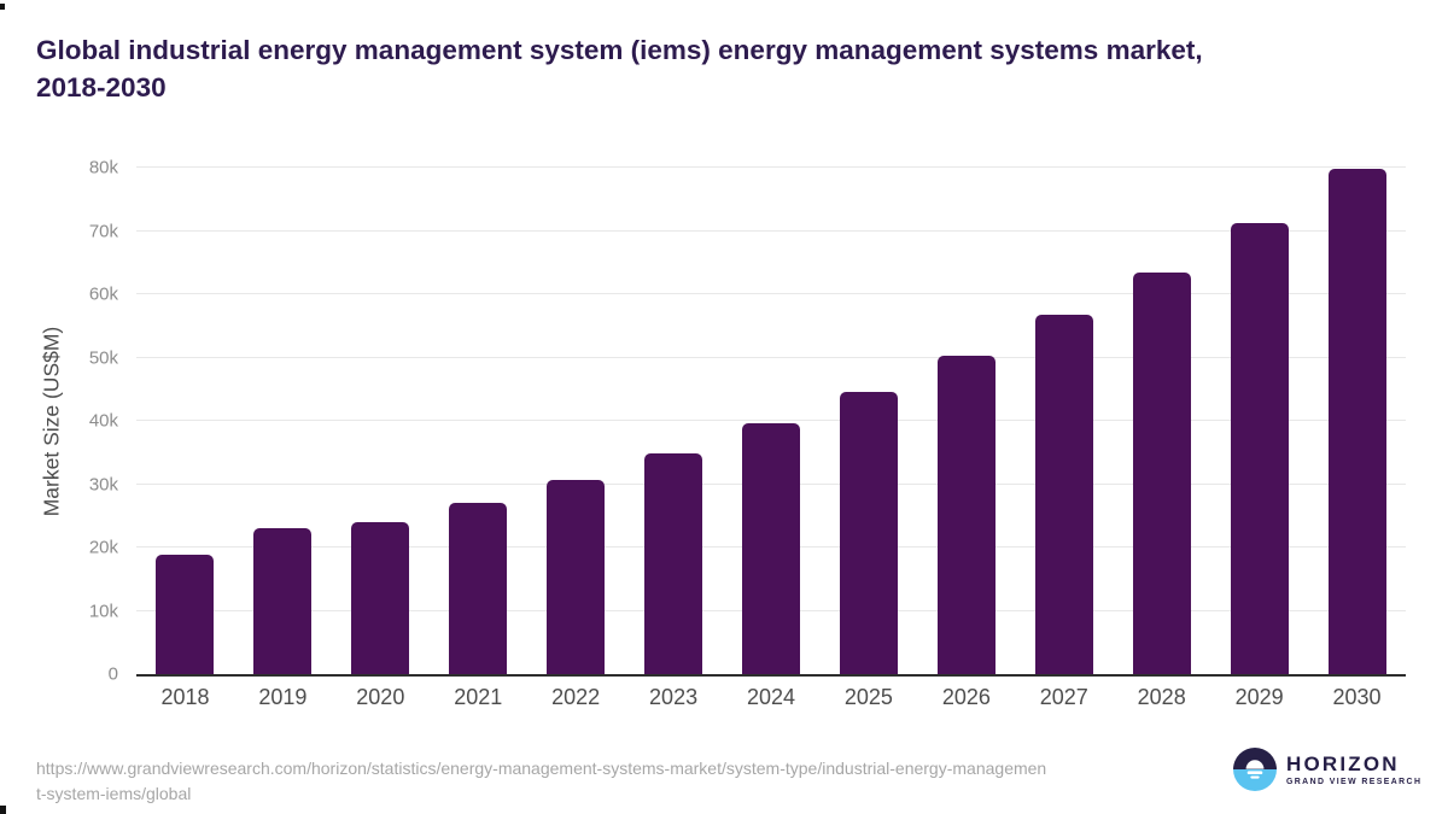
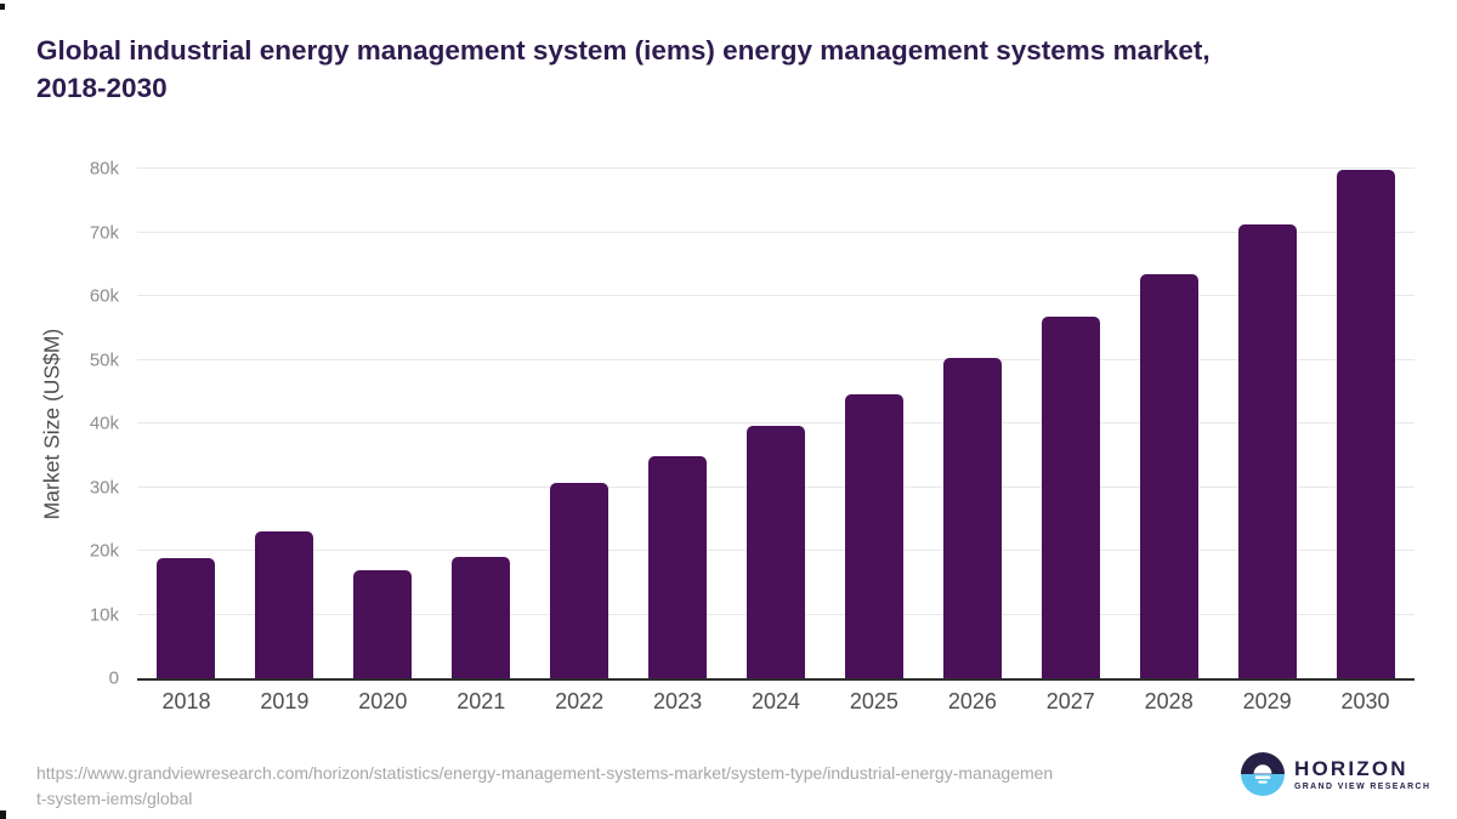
2020: 24k -> 17k
2021: 27k -> 19k
